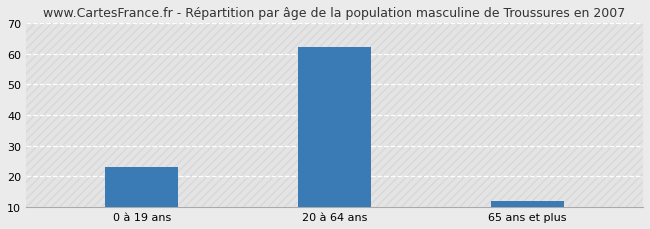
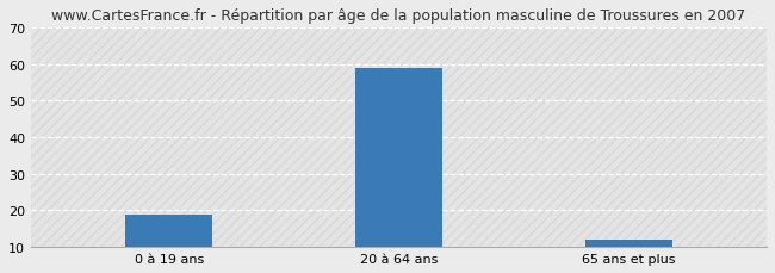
0 à 19 ans: 23 -> 19
20 à 64 ans: 62 -> 59
